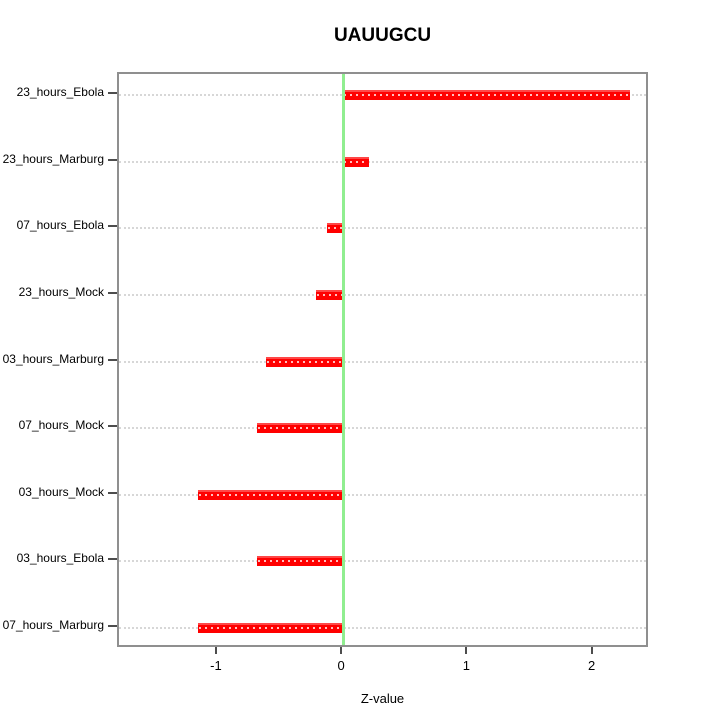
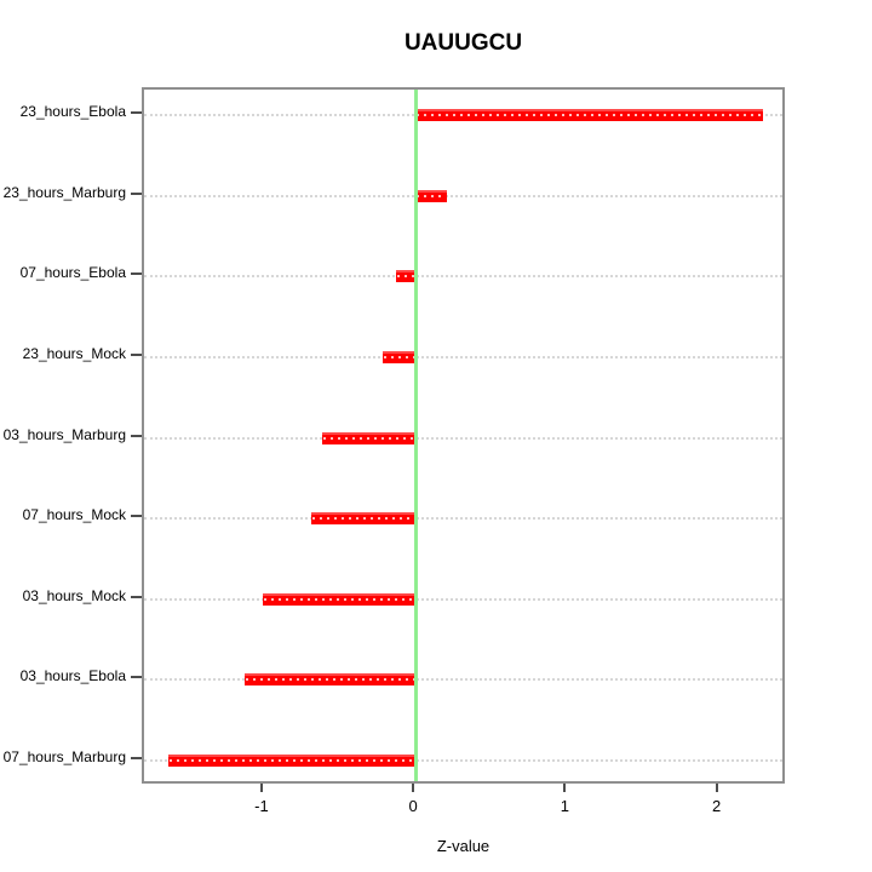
03_hours_Mock: -1.16 -> -1.01
03_hours_Ebola: -0.69 -> -1.13
07_hours_Marburg: -1.16 -> -1.63
